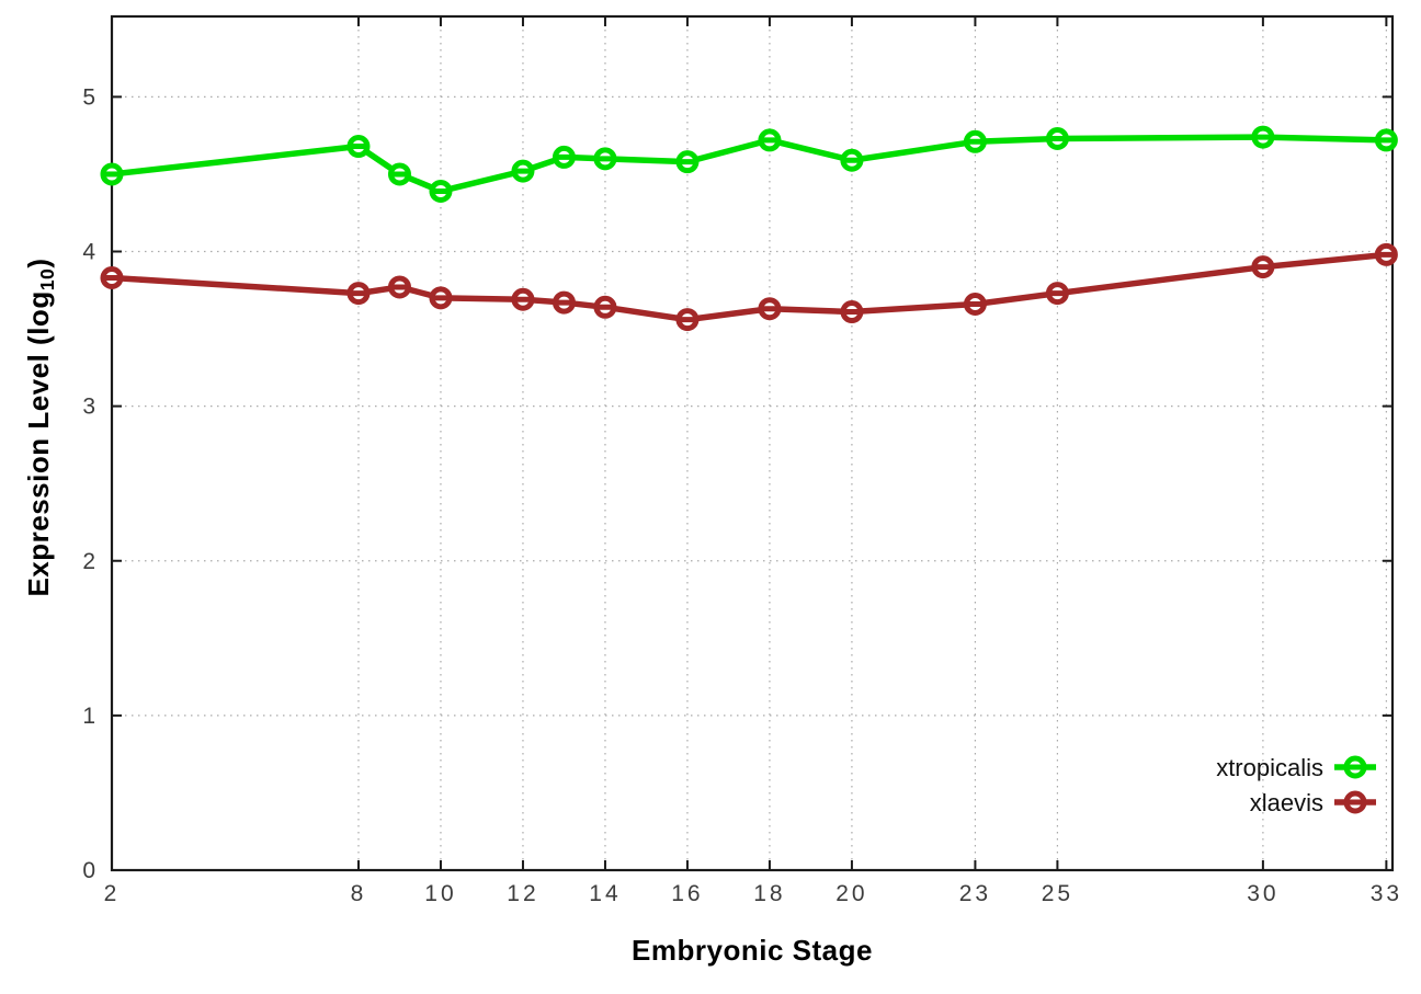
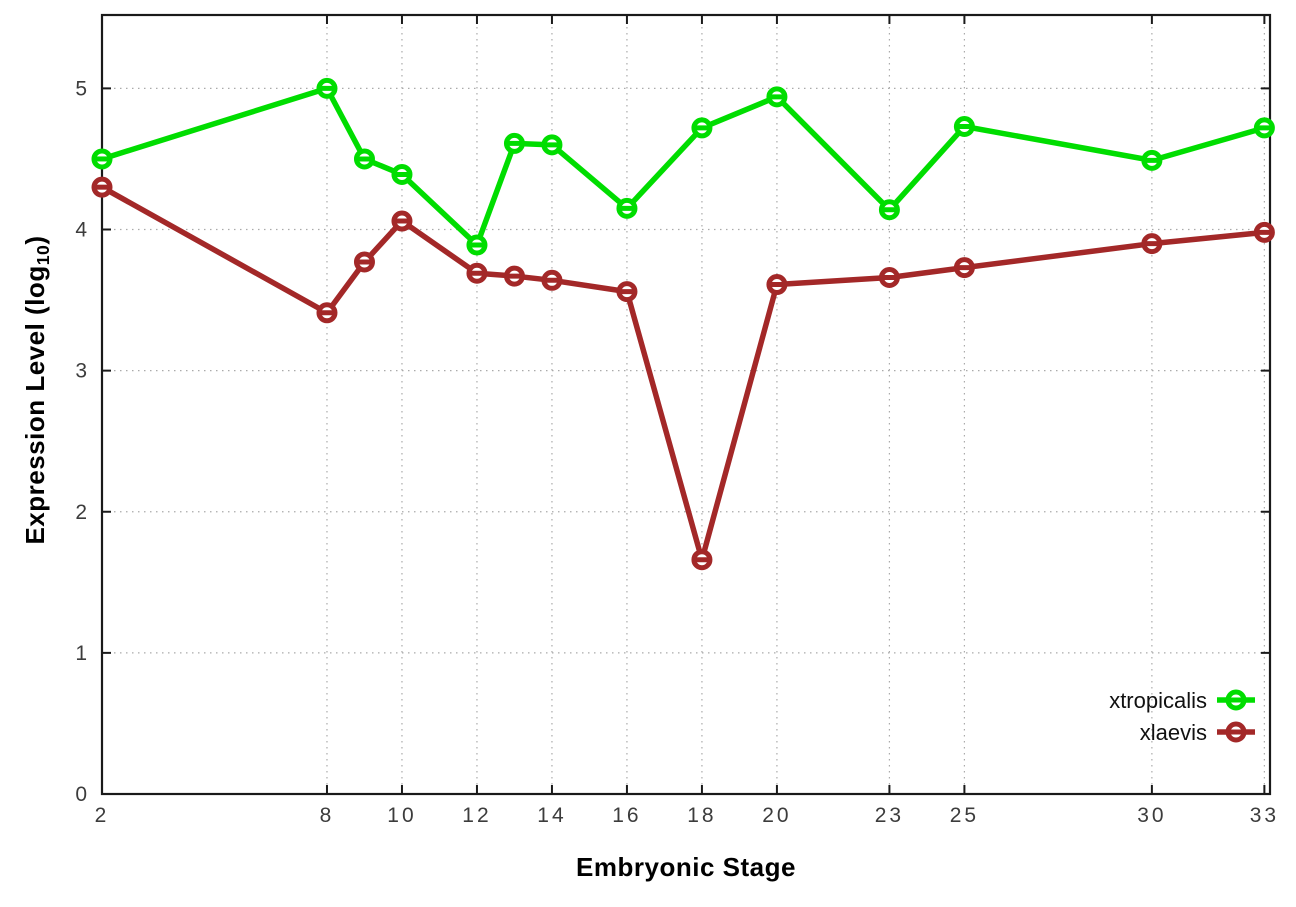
xlaevis/2: 3.83 -> 4.30
xtropicalis/8: 4.68 -> 5.00
xlaevis/8: 3.73 -> 3.41
xlaevis/10: 3.70 -> 4.06
xtropicalis/12: 4.52 -> 3.89
xtropicalis/16: 4.58 -> 4.15
xlaevis/18: 3.63 -> 1.66
xtropicalis/20: 4.59 -> 4.94
xtropicalis/23: 4.71 -> 4.14
xtropicalis/30: 4.74 -> 4.49
